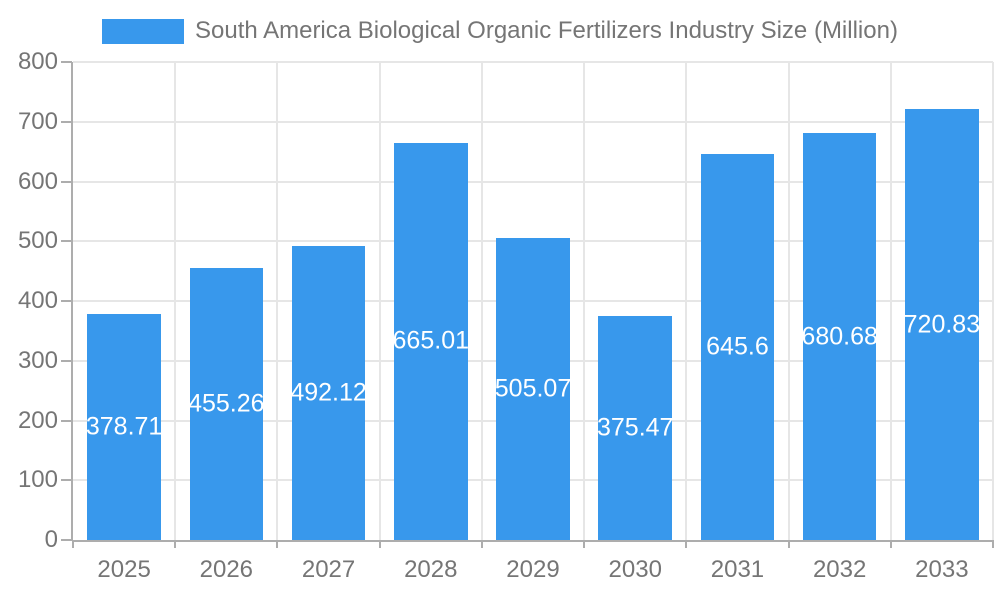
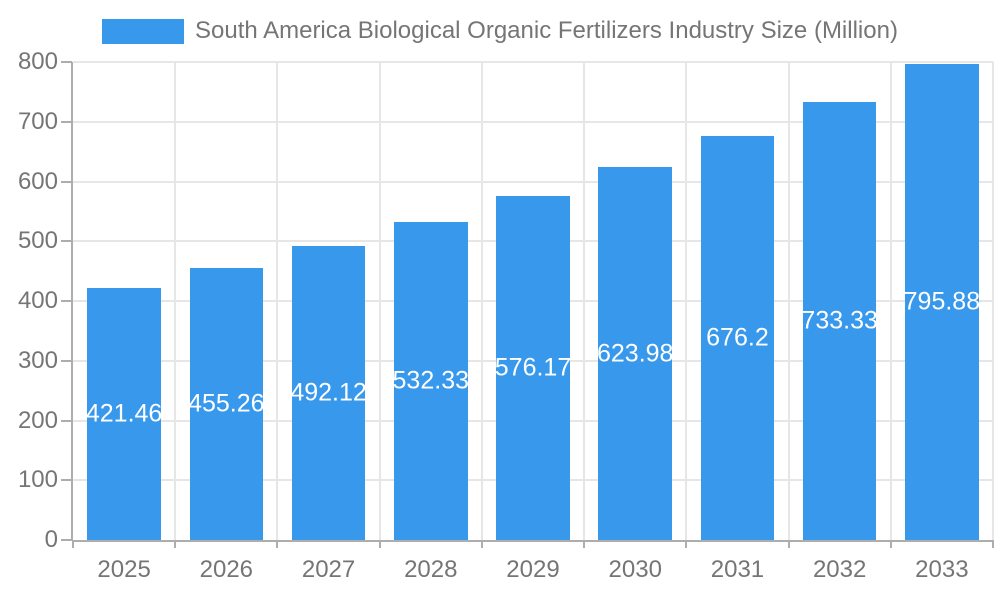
2025: 378.71 -> 421.46
2028: 665.01 -> 532.33
2029: 505.07 -> 576.17
2030: 375.47 -> 623.98
2031: 645.6 -> 676.2
2032: 680.68 -> 733.33
2033: 720.83 -> 795.88
